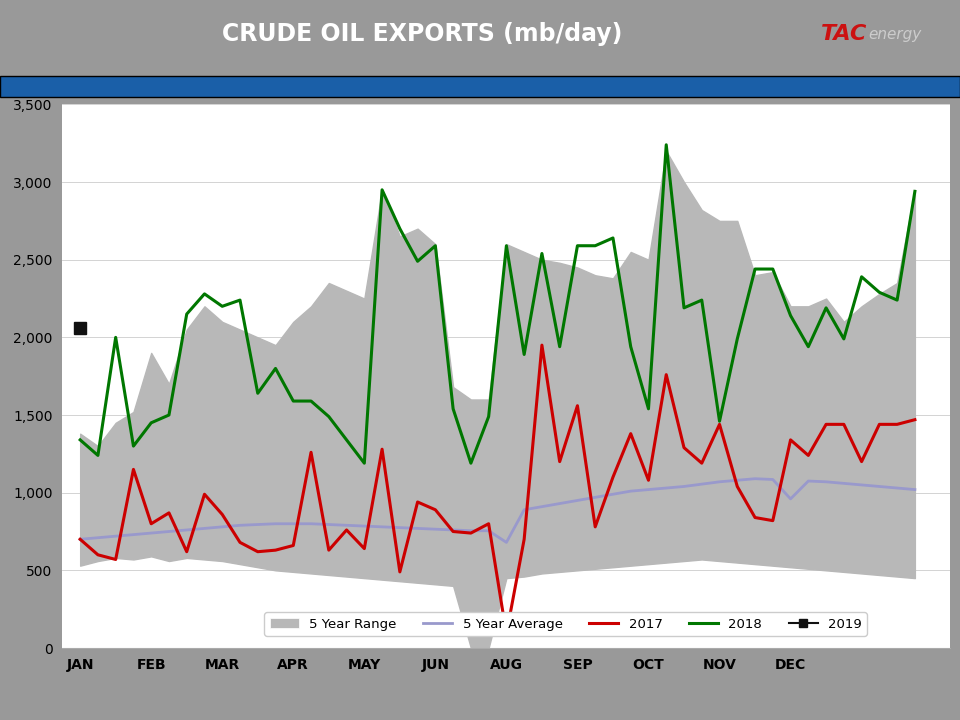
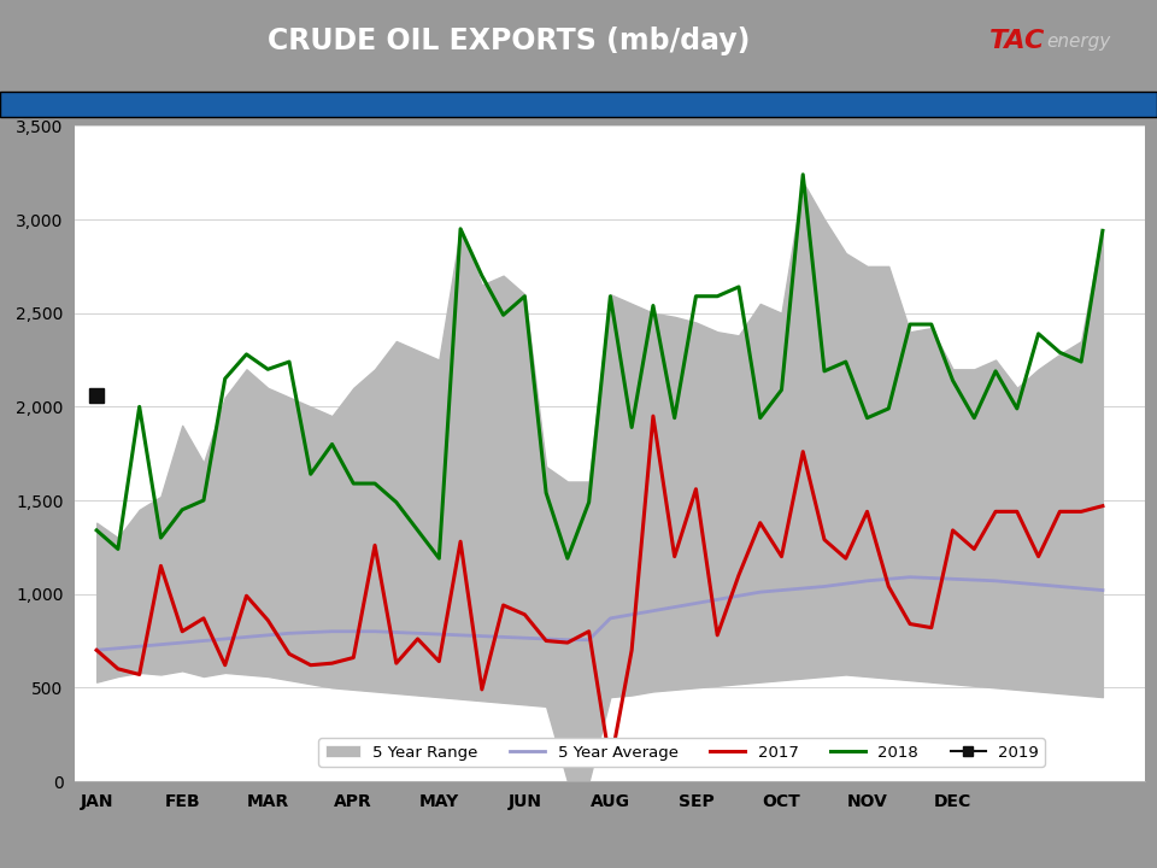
5 Year Average/AUG: 680 -> 870
2017/OCT: 1,080 -> 1,200
2018/OCT: 1,540 -> 2,090
2018/NOV: 1,460 -> 1,940
5 Year Average/DEC: 960 -> 1,080
